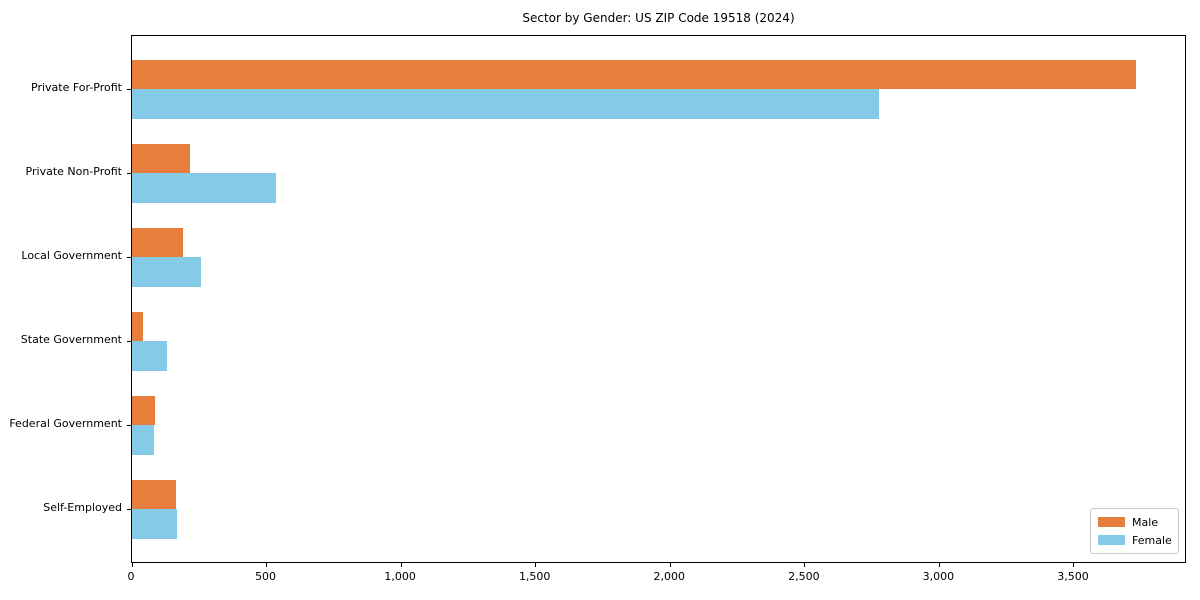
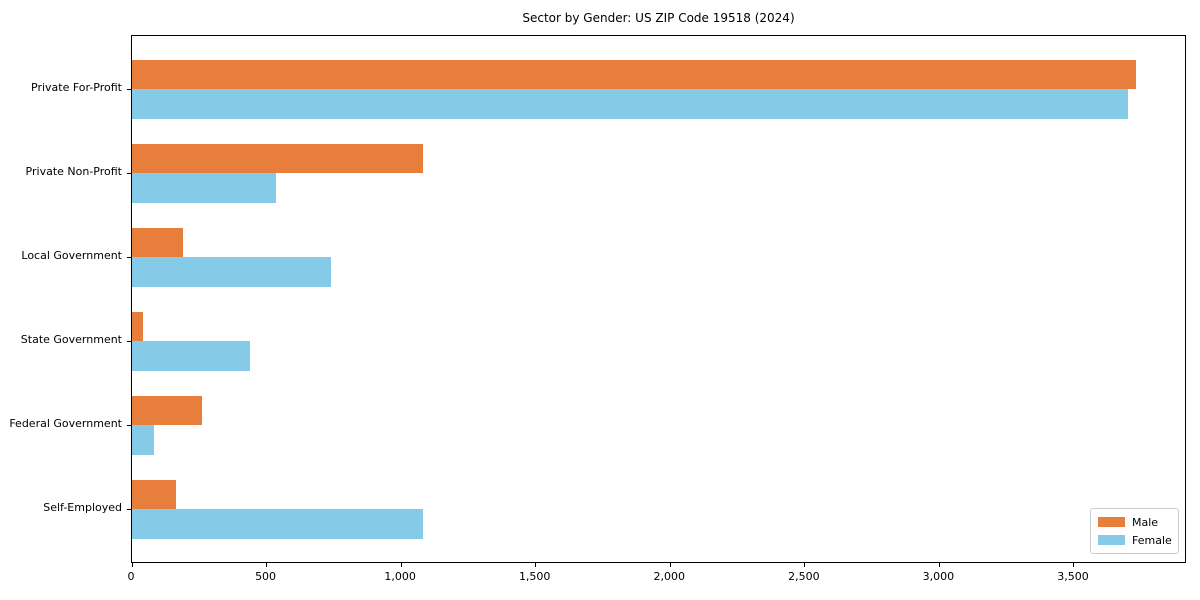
Female/Private For-Profit: 2780 -> 3700
Male/Private Non-Profit: 220 -> 1080
Female/Local Government: 260 -> 740
Female/State Government: 130 -> 440
Male/Federal Government: 80 -> 260
Female/Self-Employed: 170 -> 1080
